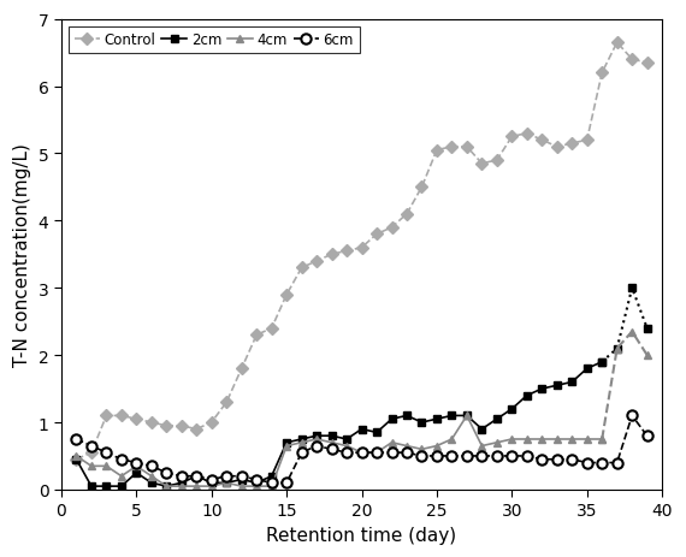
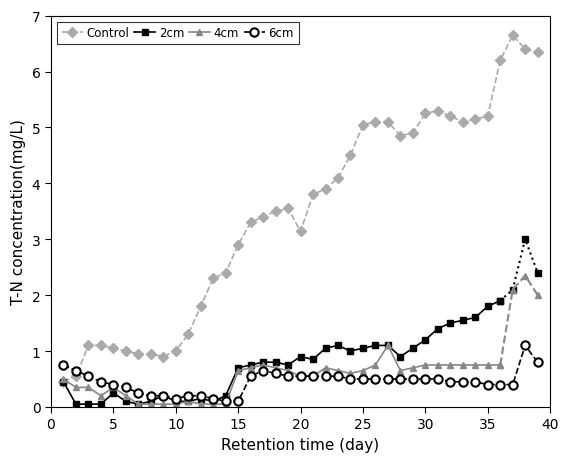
Control/20: 3.60 -> 3.14
